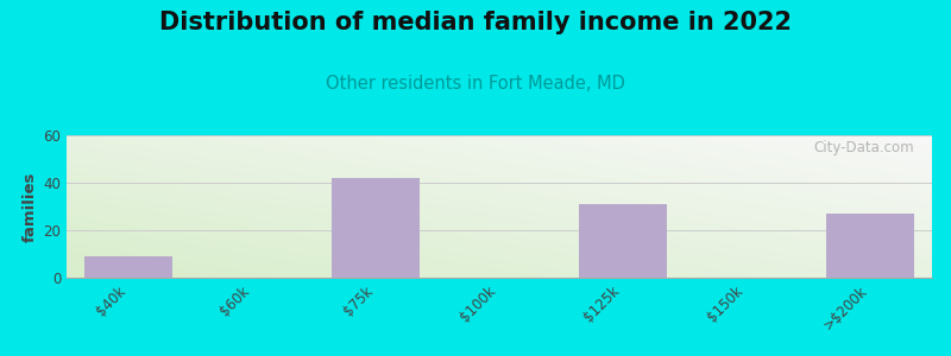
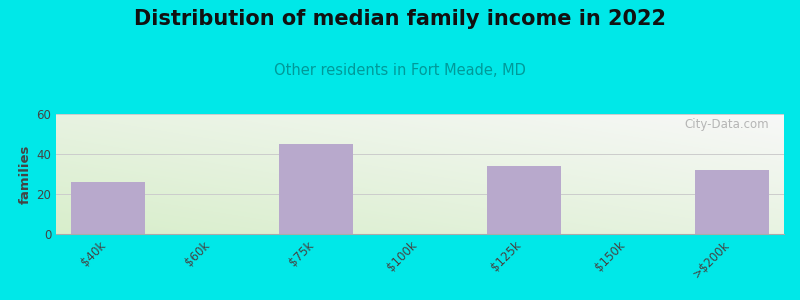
$40k: 9 -> 26
$75k: 42 -> 45
$125k: 31 -> 34
>$200k: 27 -> 32
